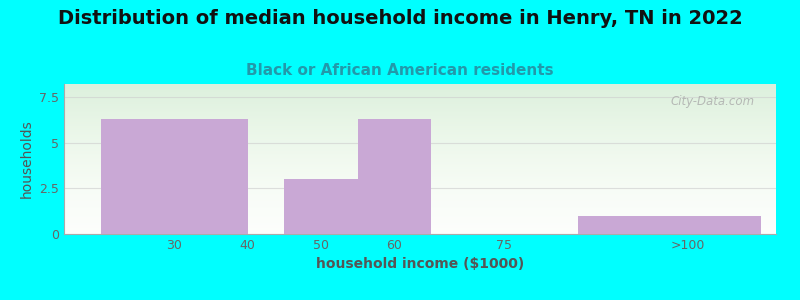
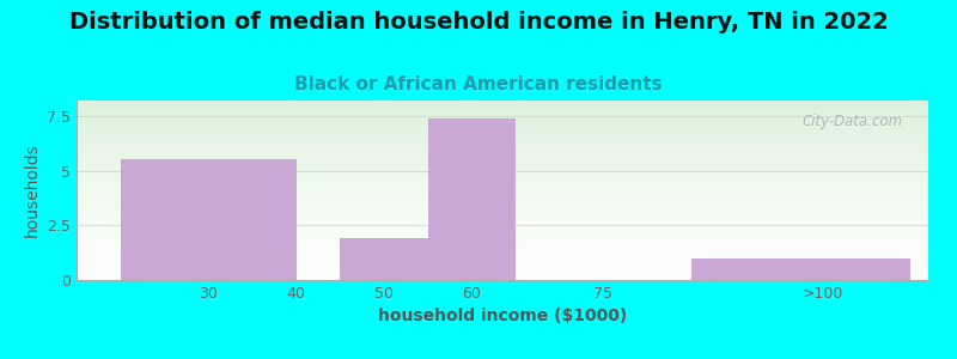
30: 6.3 -> 5.5
50: 3.0 -> 1.9
60: 6.3 -> 7.4
